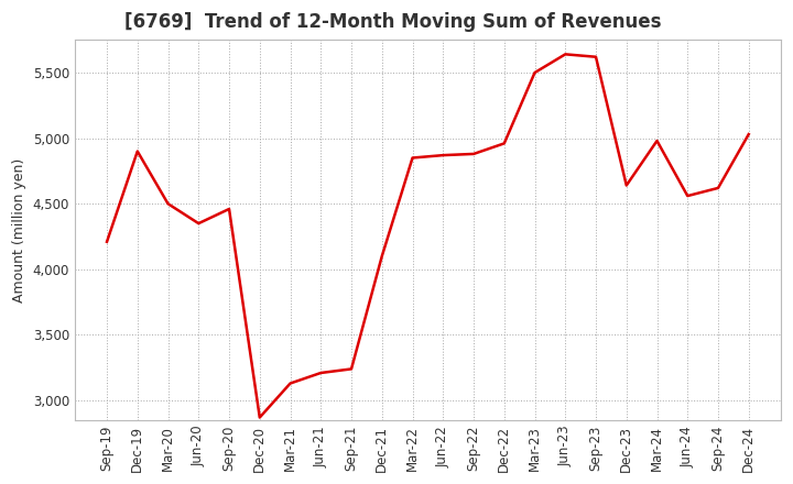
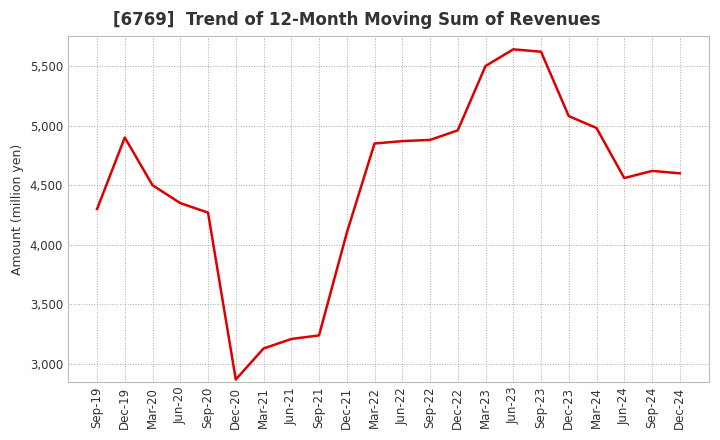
Sep-19: 4,210 -> 4,300
Sep-20: 4,460 -> 4,270
Dec-23: 4,640 -> 5,080
Dec-24: 5,030 -> 4,600
